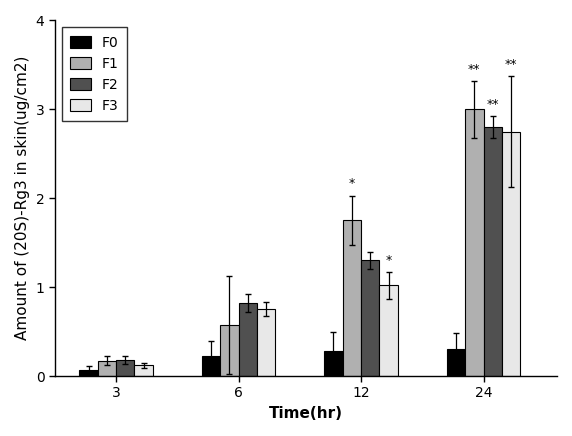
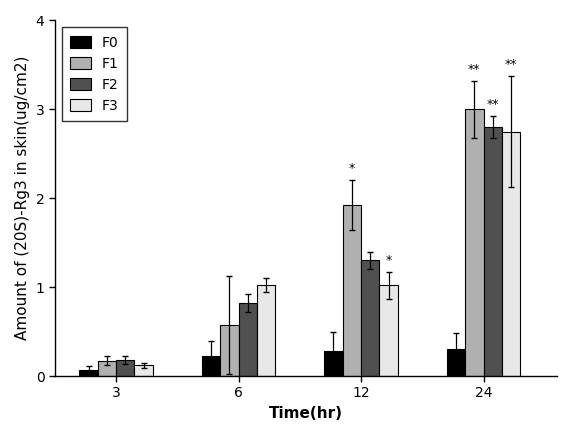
F3/6: 0.75 -> 1.02
F1/12: 1.75 -> 1.92
